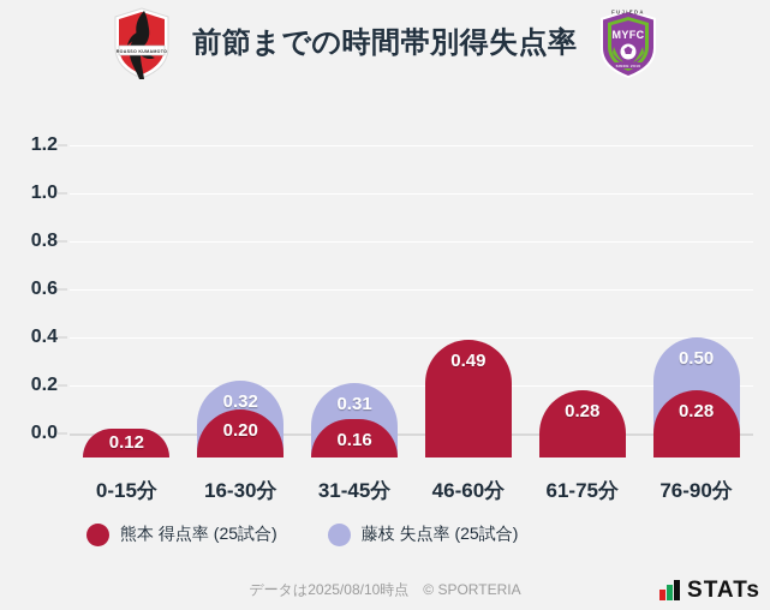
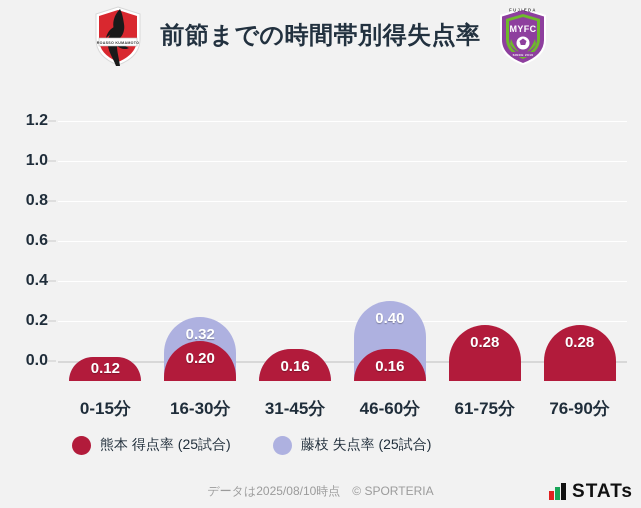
藤枝 失点率 (25試合)/31-45分: 0.31 -> 0.16
熊本 得点率 (25試合)/46-60分: 0.49 -> 0.16
藤枝 失点率 (25試合)/76-90分: 0.50 -> 0.16
